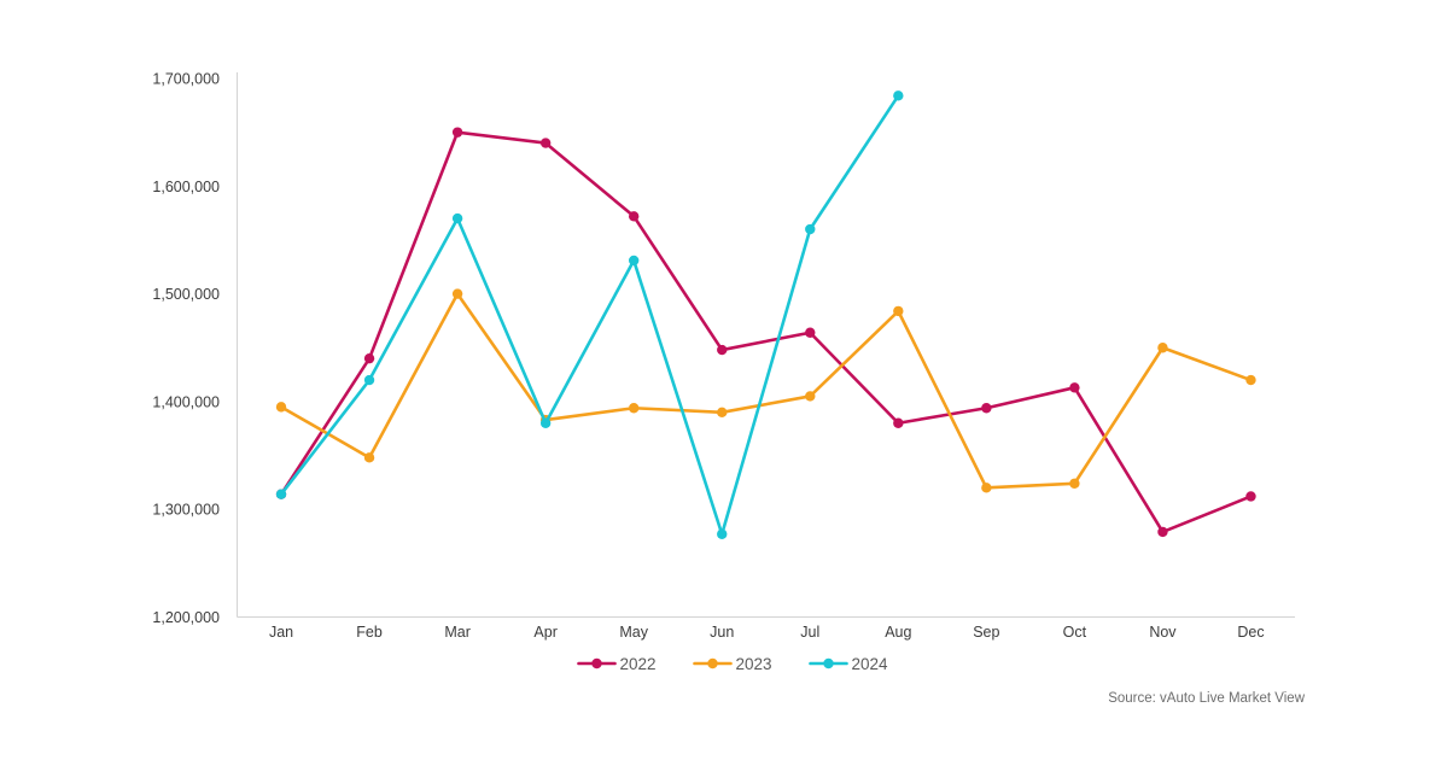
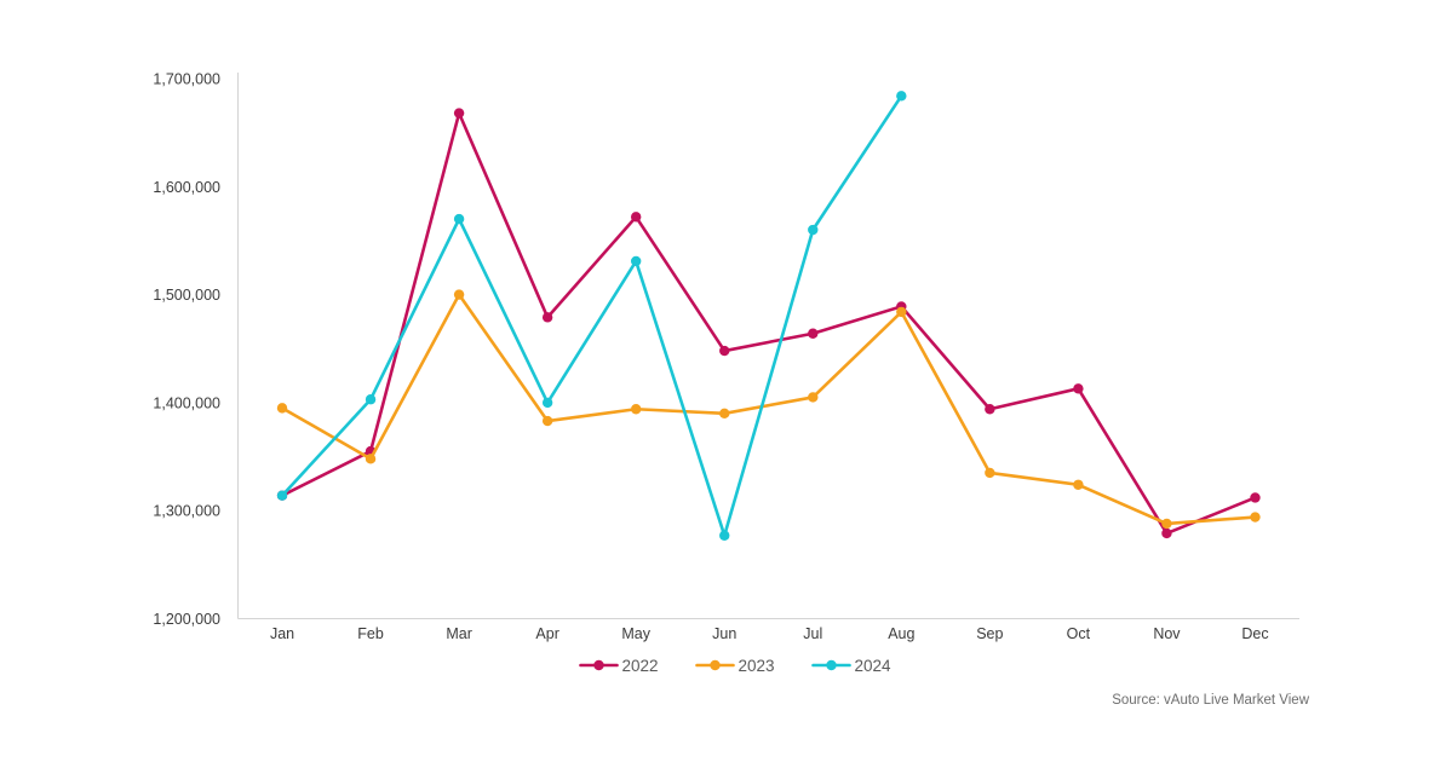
2022/Feb: 1440000 -> 1360000
2024/Feb: 1420000 -> 1400000
2022/Mar: 1650000 -> 1670000
2022/Apr: 1640000 -> 1480000
2024/Apr: 1380000 -> 1400000
2022/Aug: 1380000 -> 1490000
2023/Sep: 1320000 -> 1340000
2023/Nov: 1450000 -> 1290000
2023/Dec: 1420000 -> 1290000
